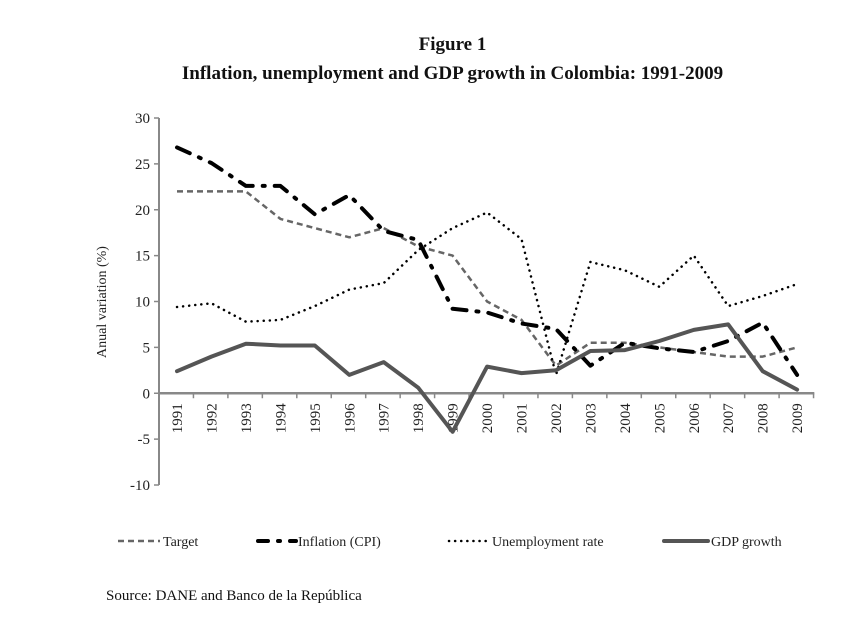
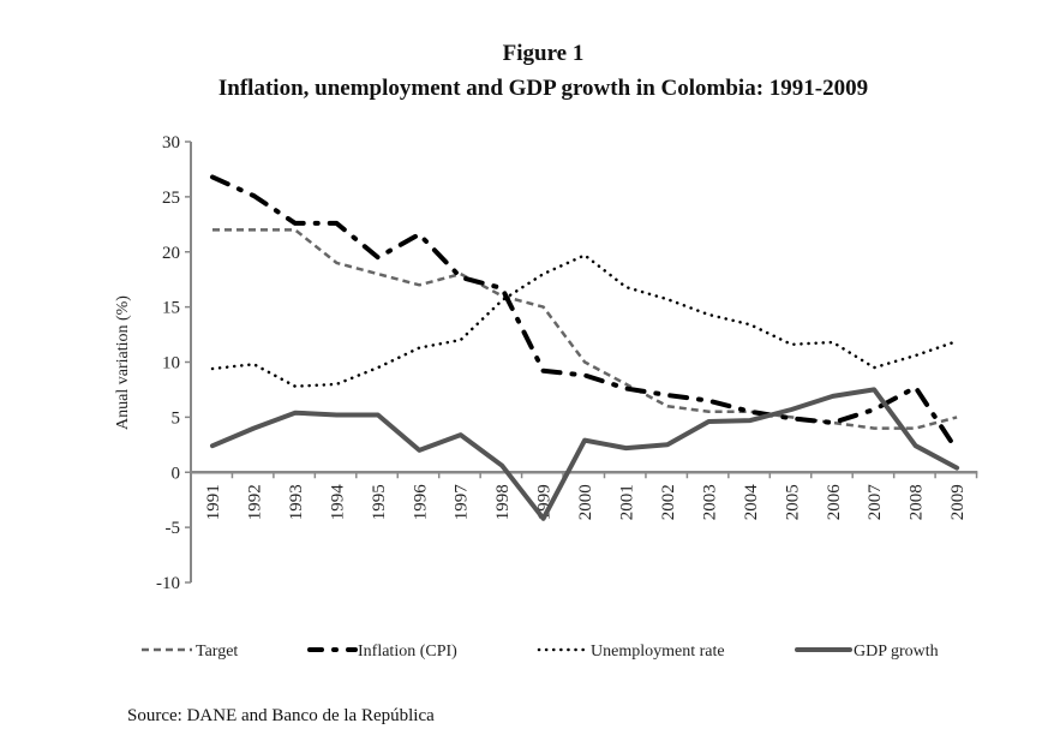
Target/2002: 3 -> 6
Unemployment rate/2002: 2 -> 16
Inflation (CPI)/2003: 3 -> 6
Unemployment rate/2006: 15 -> 12
